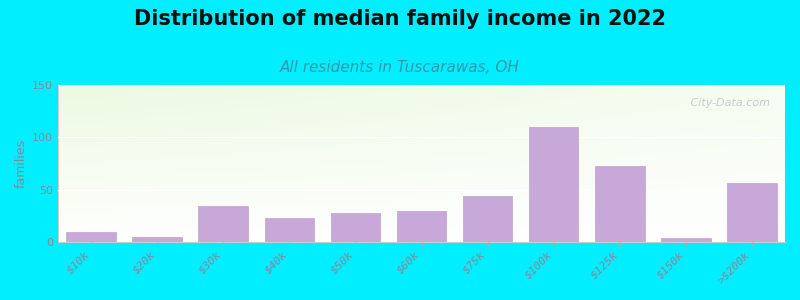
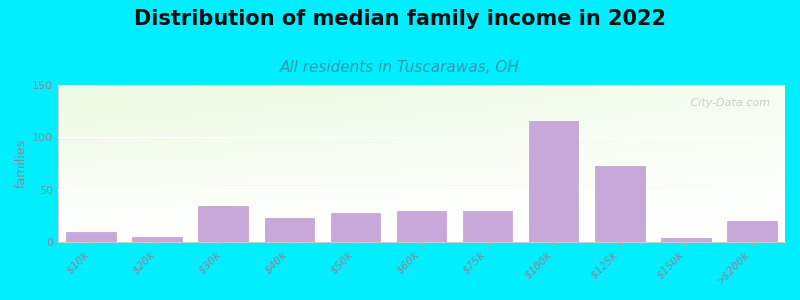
$75k: 44 -> 30
$100k: 110 -> 116
>$200k: 57 -> 20
